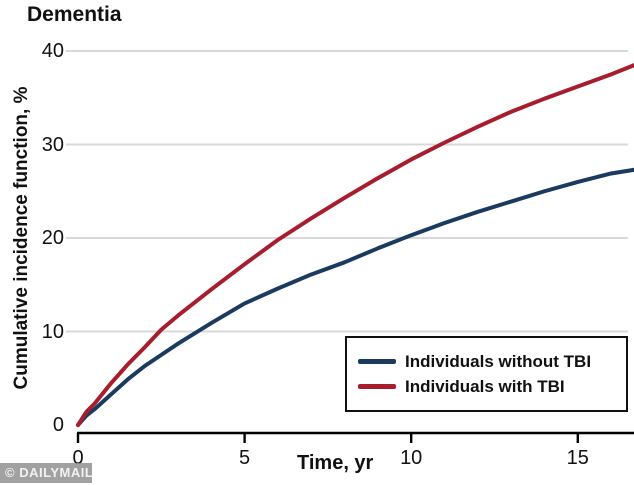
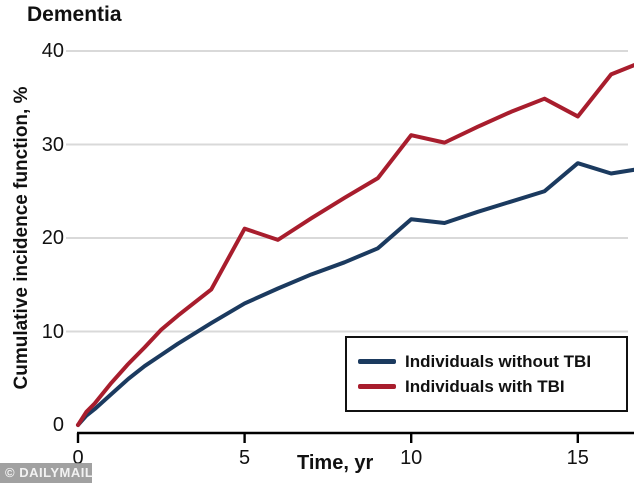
Individuals with TBI/5: 17 -> 21
Individuals without TBI/10: 20 -> 22
Individuals with TBI/10: 28 -> 31
Individuals without TBI/15: 26 -> 28
Individuals with TBI/15: 36 -> 33
